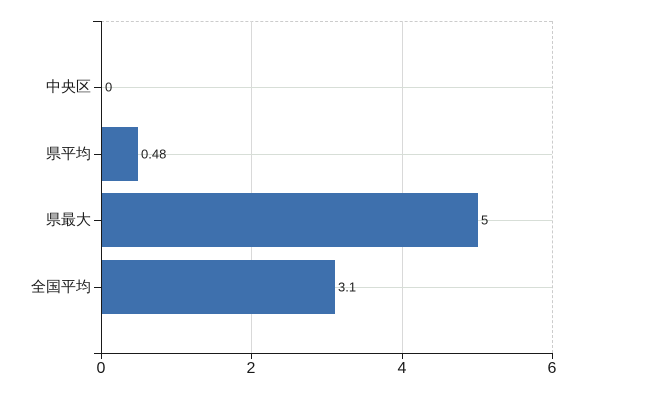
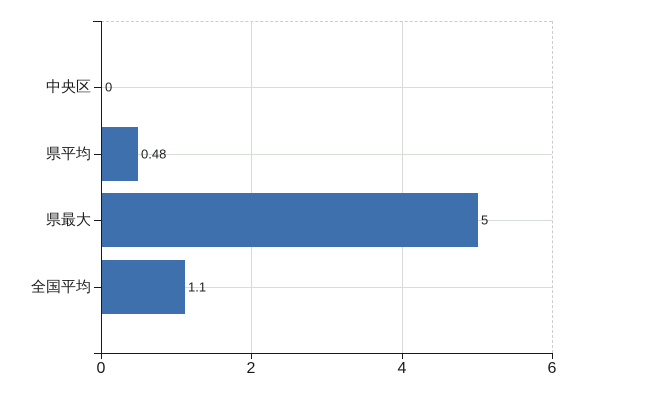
全国平均: 3.1 -> 1.1
